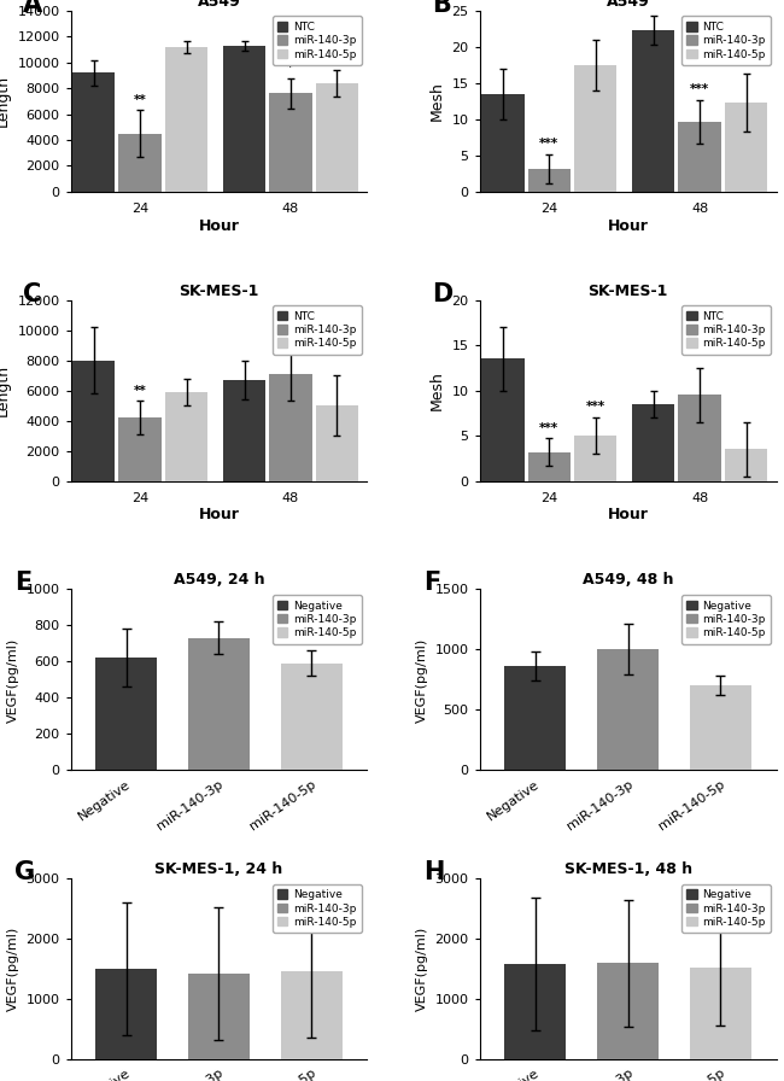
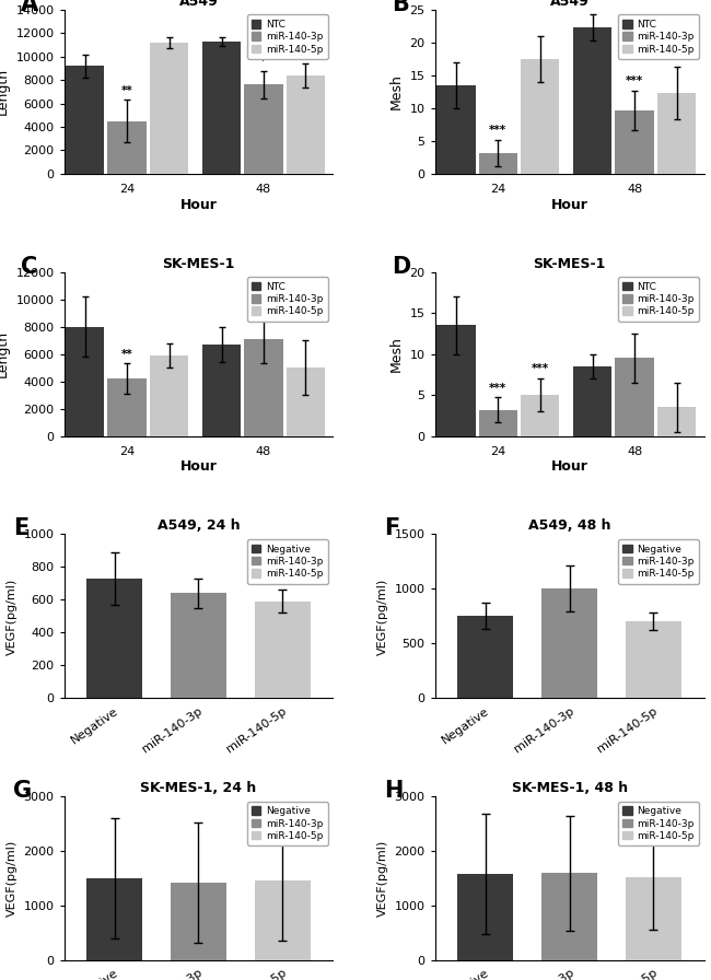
A549, 24 h/Negative: 620 -> 730
A549, 24 h/miR-140-3p: 730 -> 640
A549, 48 h/Negative: 860 -> 750
